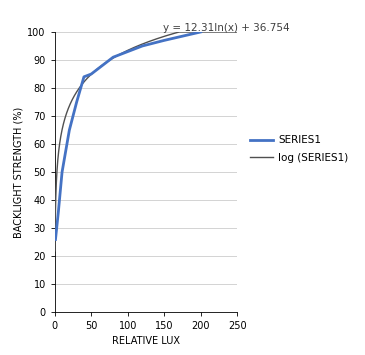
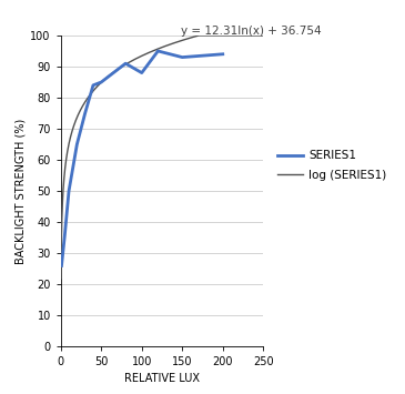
SERIES1/100: 93 -> 88
SERIES1/150: 97 -> 93
SERIES1/200: 100 -> 94
